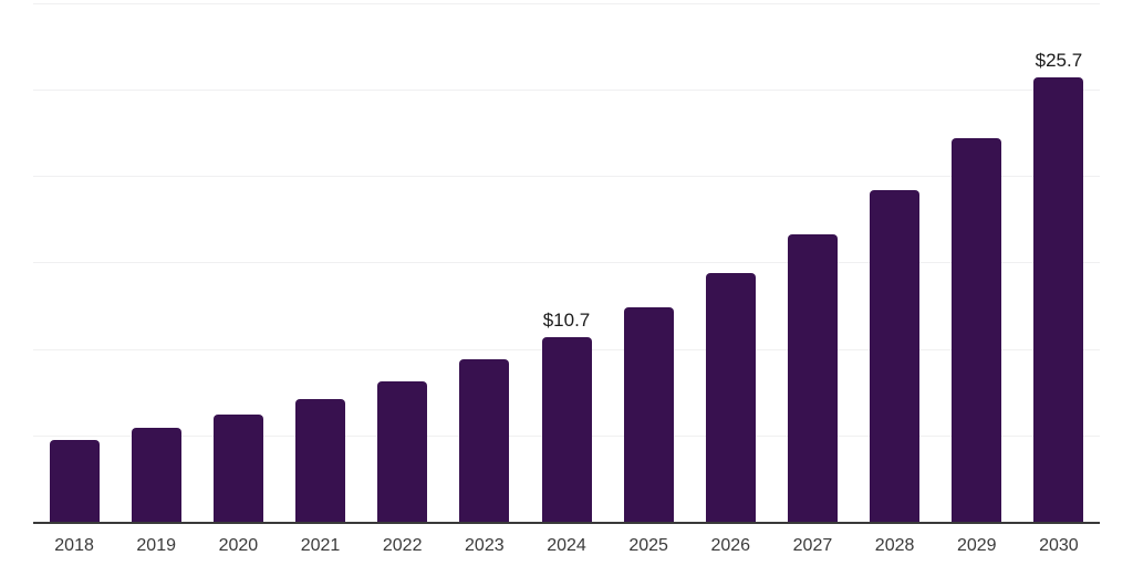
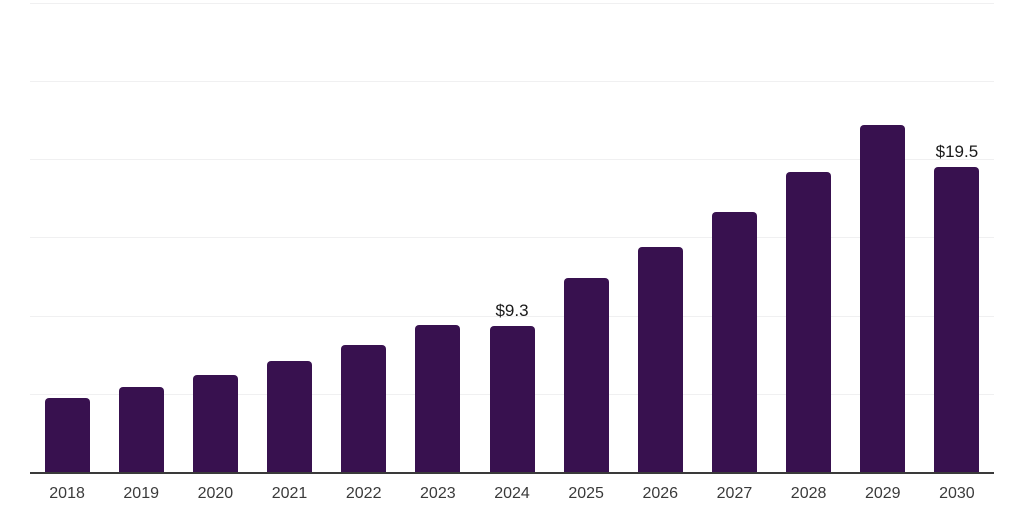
2024: $10.7 -> $9.3
2030: $25.7 -> $19.5
